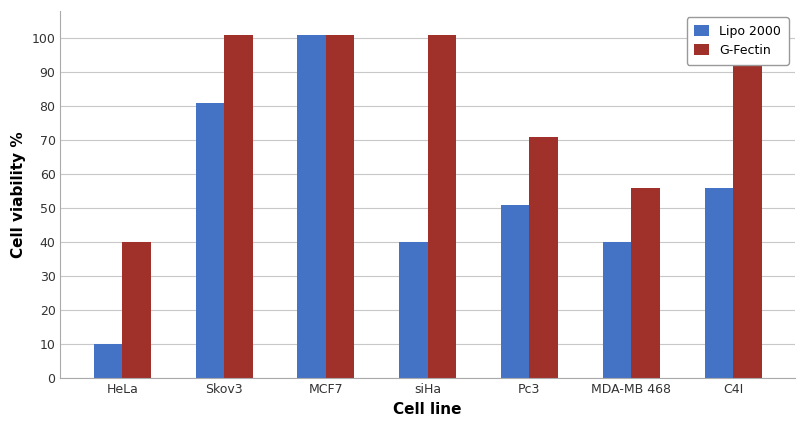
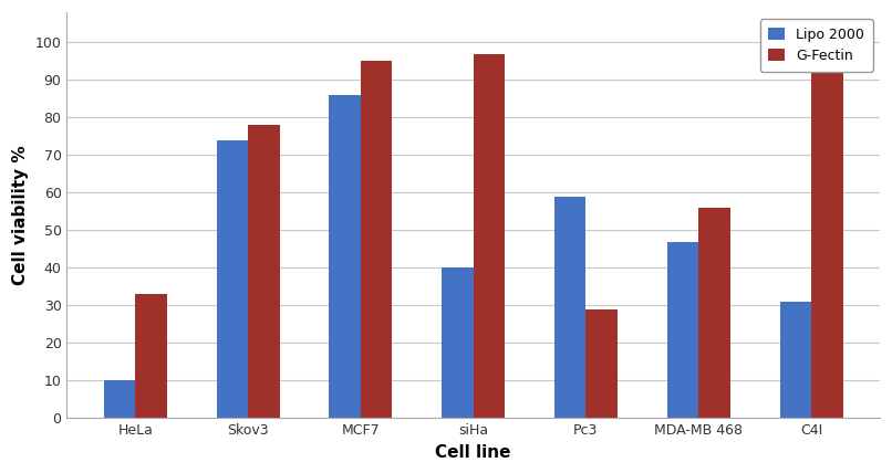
G-Fectin/HeLa: 40 -> 33
Lipo 2000/Skov3: 81 -> 74
G-Fectin/Skov3: 101 -> 78
Lipo 2000/MCF7: 101 -> 86
G-Fectin/MCF7: 101 -> 95
G-Fectin/siHa: 101 -> 97
Lipo 2000/Pc3: 51 -> 59
G-Fectin/Pc3: 71 -> 29
Lipo 2000/MDA-MB 468: 40 -> 47
Lipo 2000/C4I: 56 -> 31
